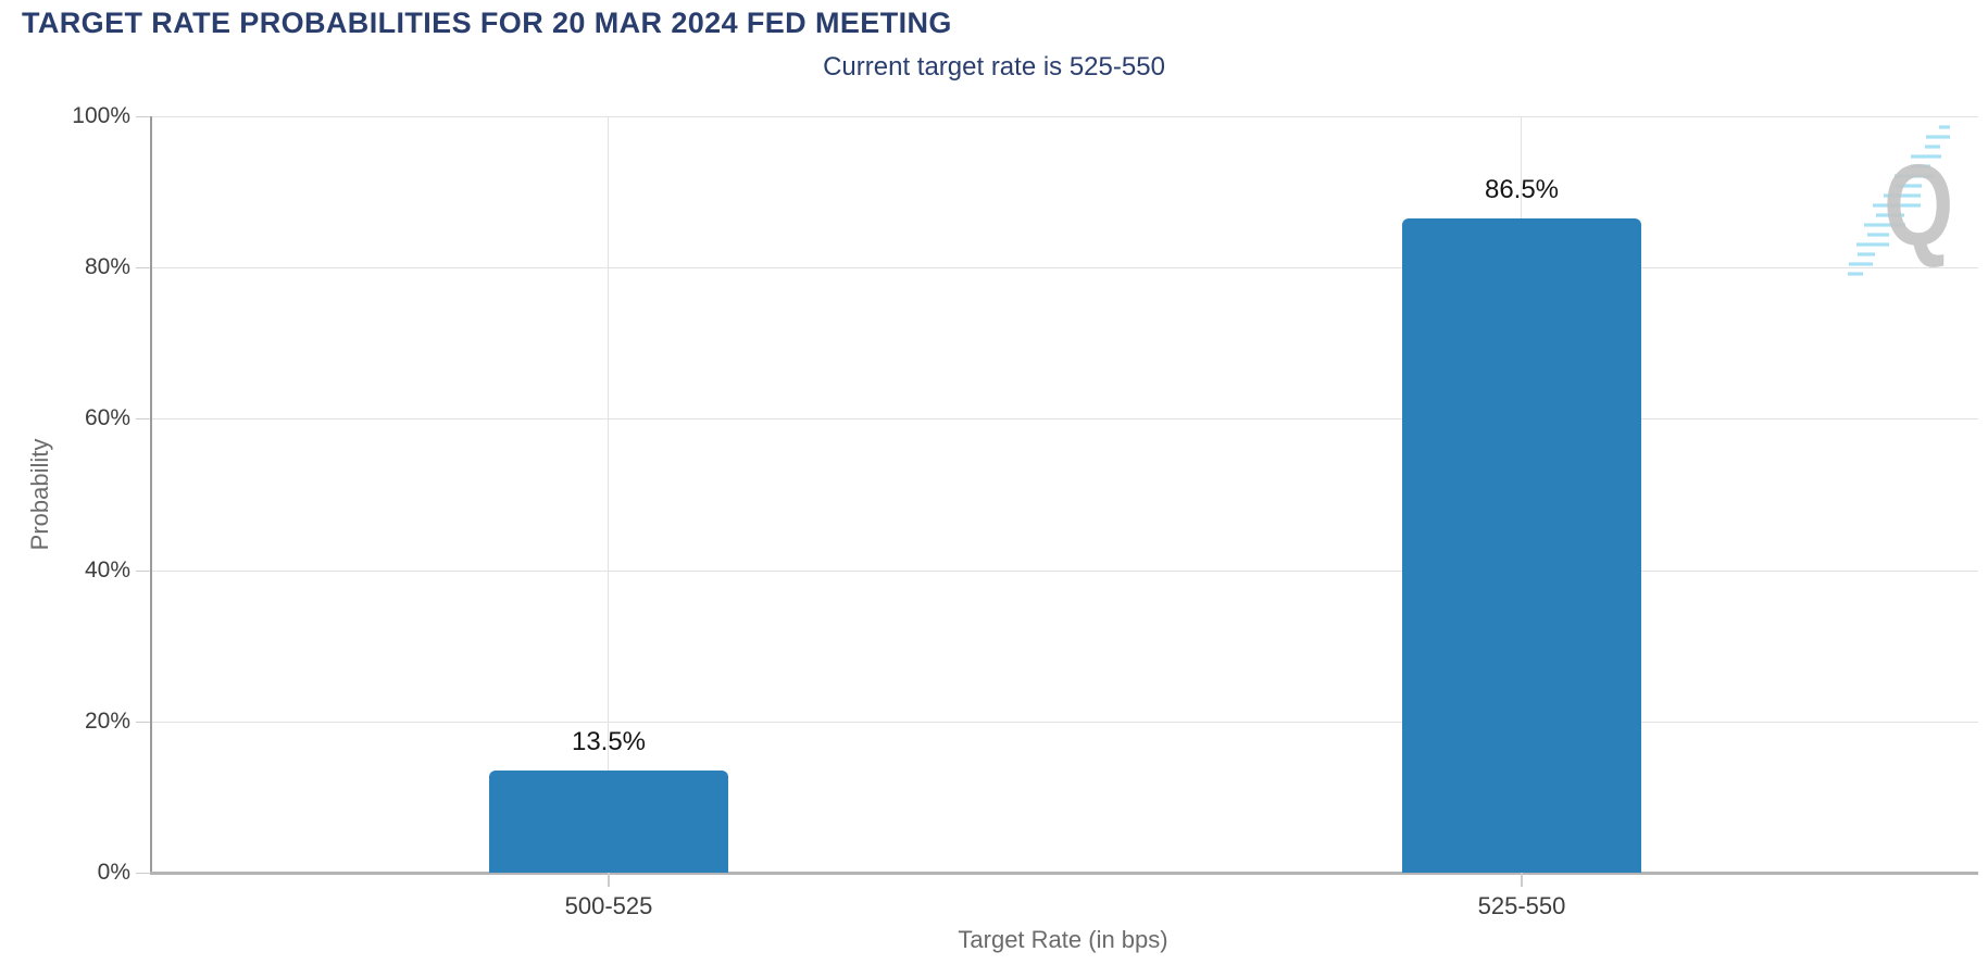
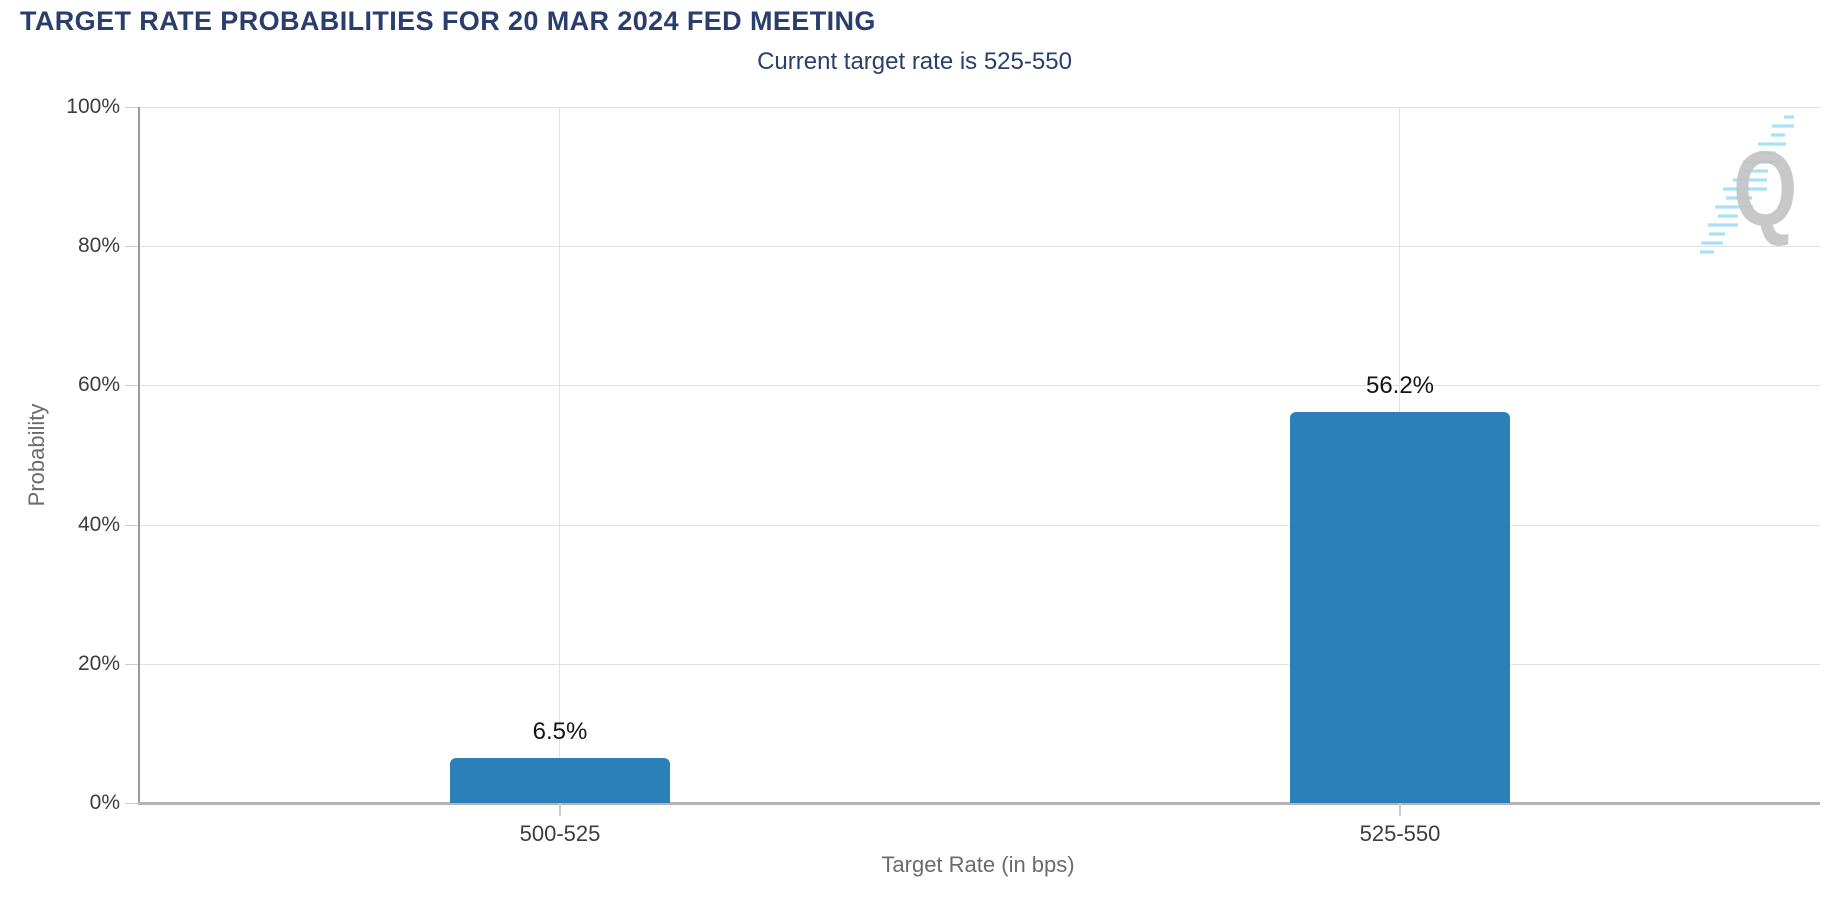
500-525: 13.5% -> 6.5%
525-550: 86.5% -> 56.2%
